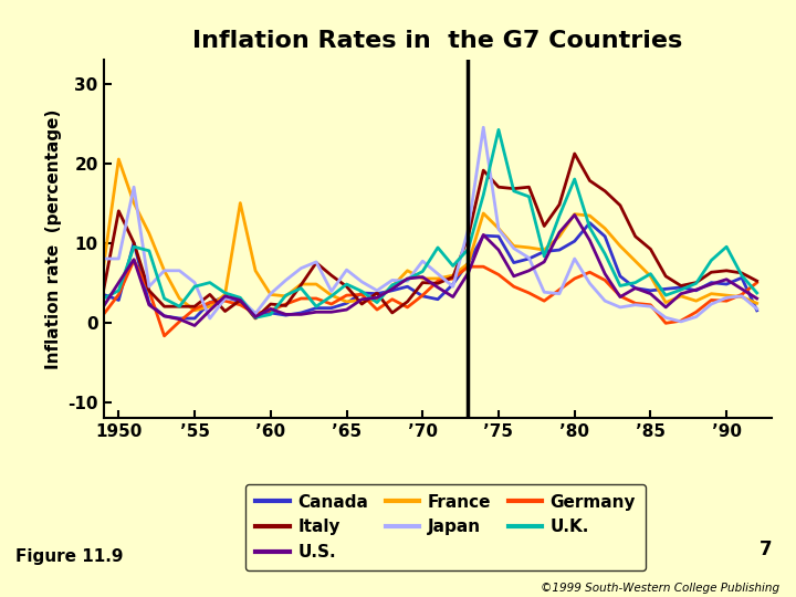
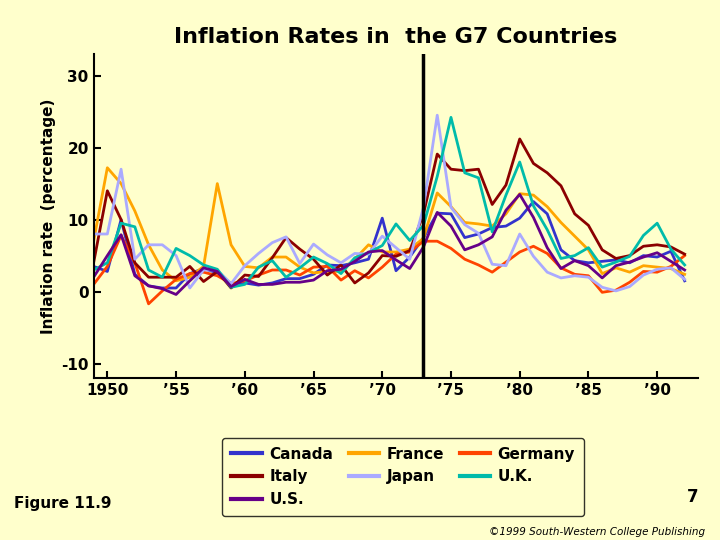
France/1950: 20.5 -> 17.2
U.K./’55: 4.5 -> 6.0
Canada/’70: 3.3 -> 10.2
